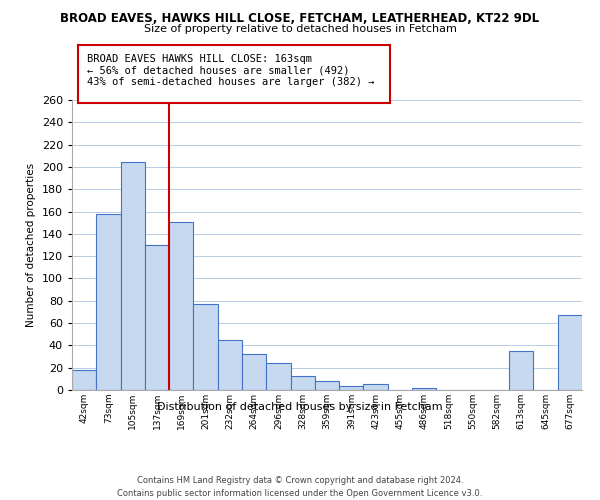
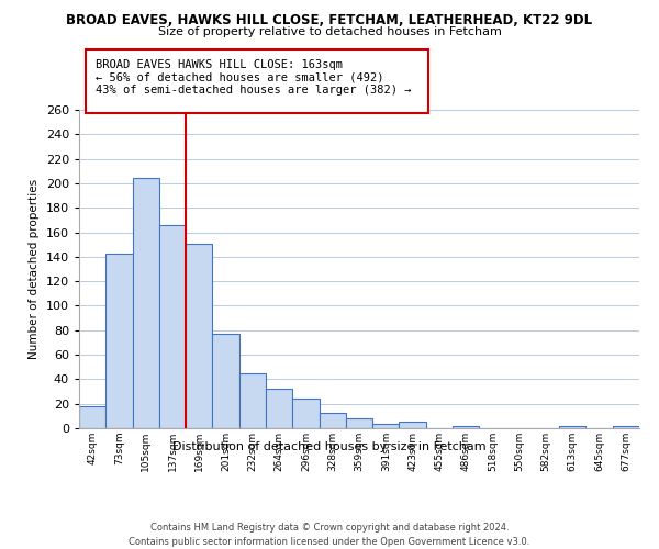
73sqm: 158 -> 143
137sqm: 130 -> 166
613sqm: 35 -> 2
677sqm: 67 -> 2
